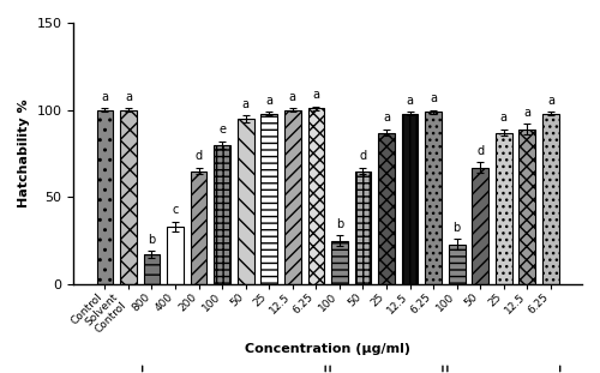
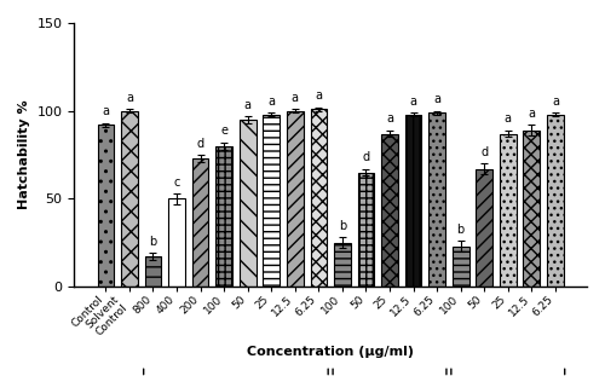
Control: 100 -> 92
400: 33 -> 50
200: 65 -> 73
